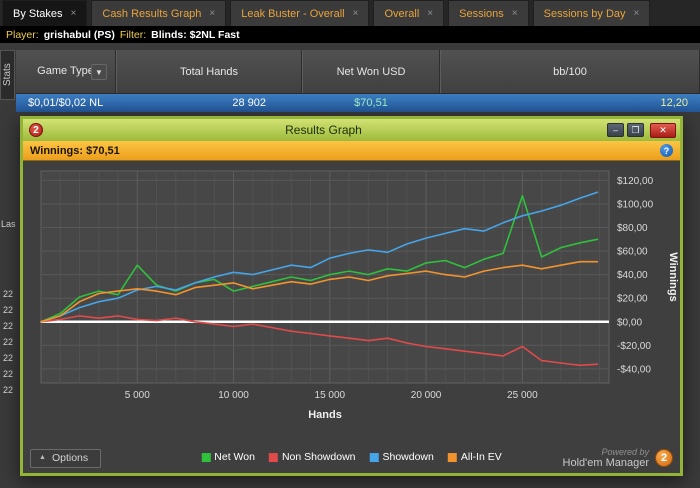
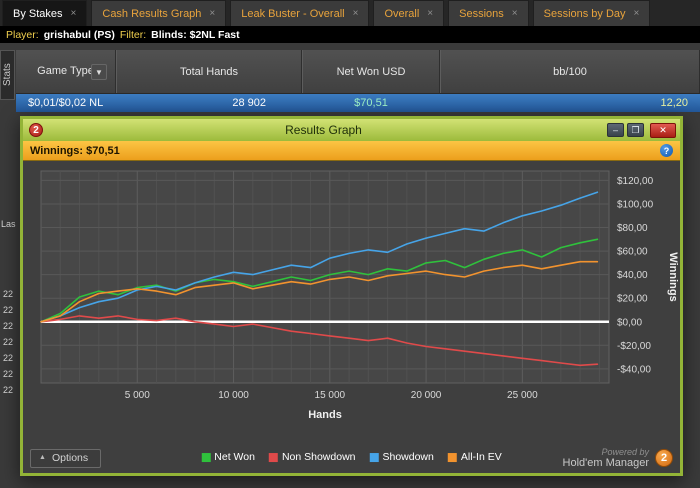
Net Won/5000: $48 -> $29
Net Won/10000: $26 -> $34
Net Won/25000: $107 -> $61
Non Showdown/25000: -$21 -> -$31
